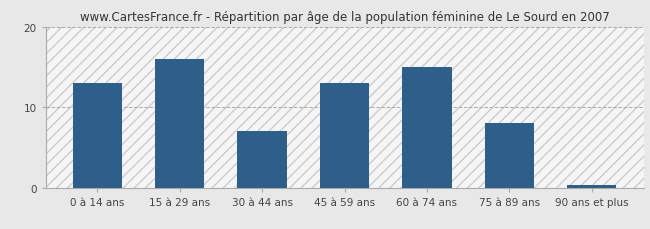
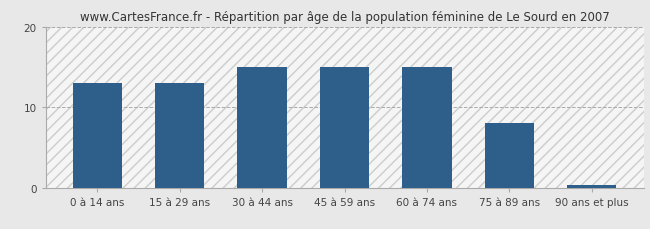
15 à 29 ans: 16.0 -> 13.0
30 à 44 ans: 7.0 -> 15.0
45 à 59 ans: 13.0 -> 15.0
